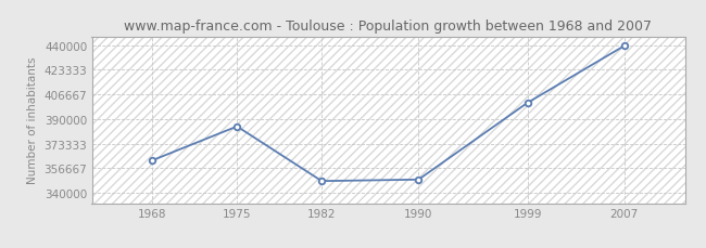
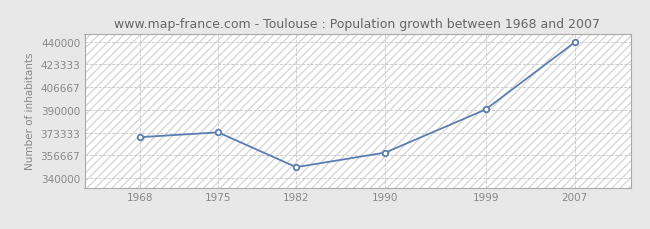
1968: 362000 -> 370000
1975: 385000 -> 374000
1990: 349000 -> 359000
1999: 401000 -> 390000
